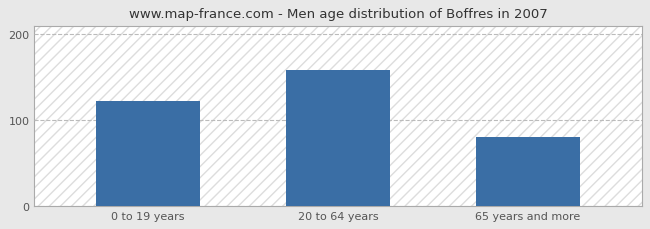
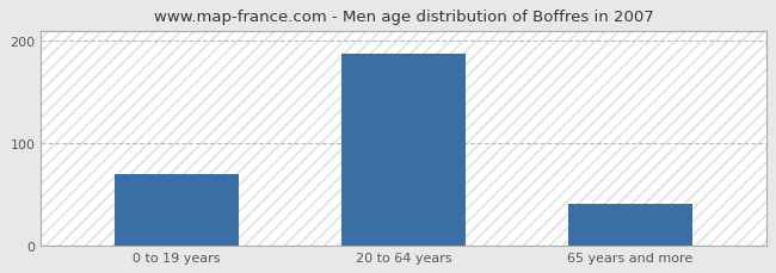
0 to 19 years: 122 -> 70
20 to 64 years: 158 -> 188
65 years and more: 80 -> 40
